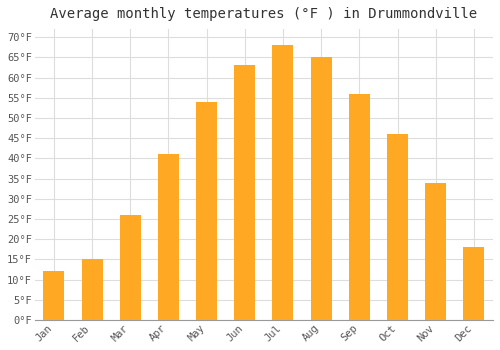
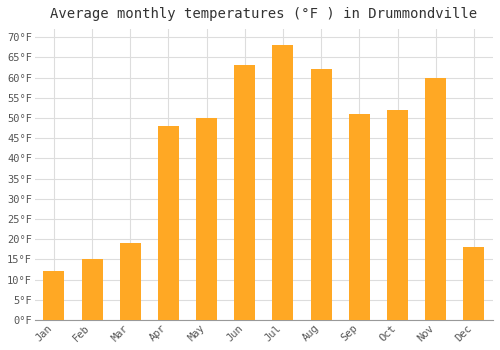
Mar: 26°F -> 19°F
Apr: 41°F -> 48°F
May: 54°F -> 50°F
Aug: 65°F -> 62°F
Sep: 56°F -> 51°F
Oct: 46°F -> 52°F
Nov: 34°F -> 60°F
